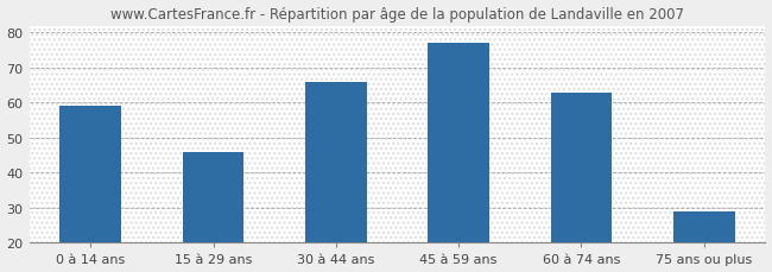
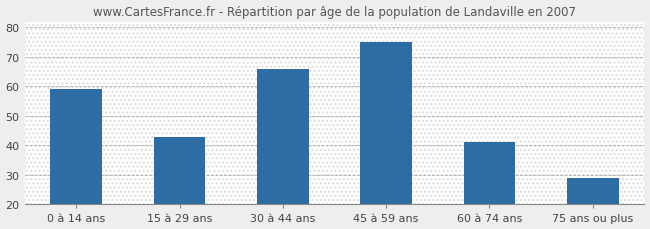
15 à 29 ans: 46 -> 43
45 à 59 ans: 77 -> 75
60 à 74 ans: 63 -> 41
